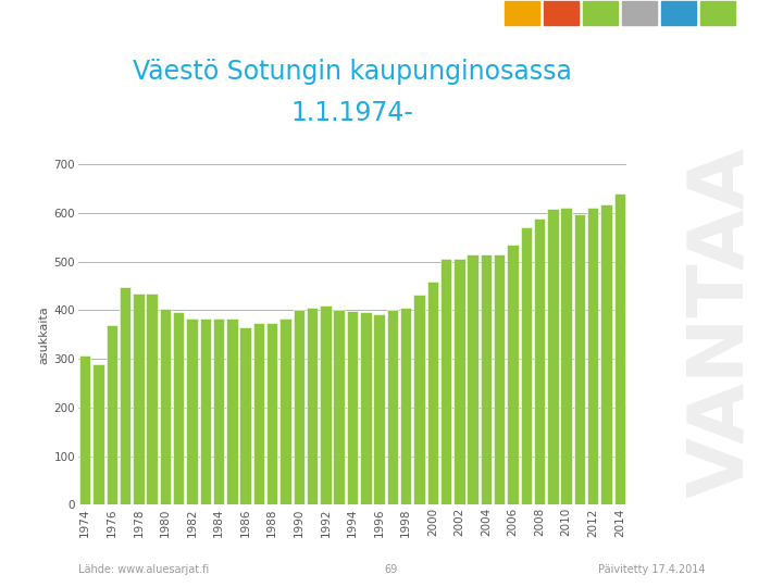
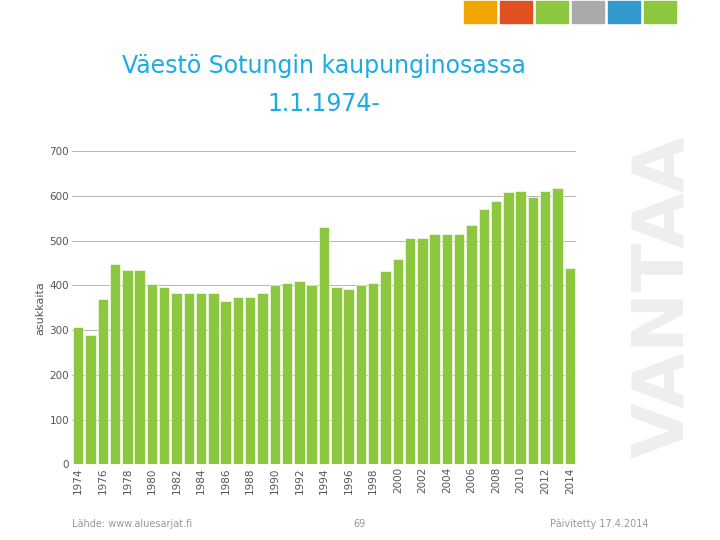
1994: 398 -> 530
2014: 640 -> 440
